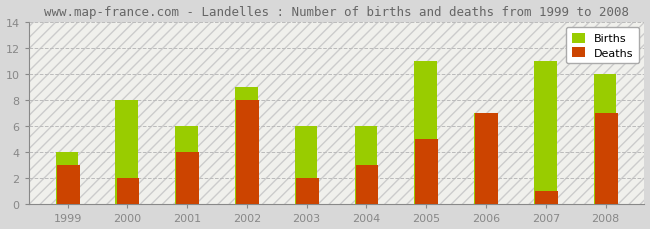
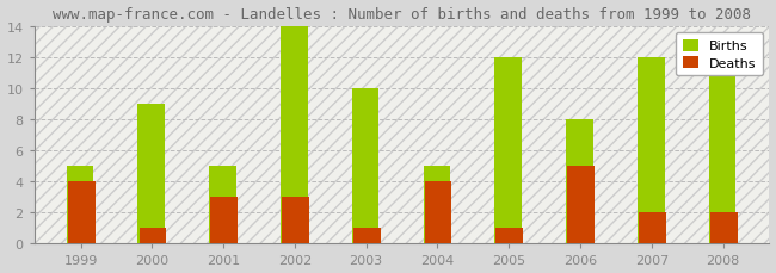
Births/1999: 4 -> 5
Deaths/1999: 3 -> 4
Births/2000: 8 -> 9
Deaths/2000: 2 -> 1
Births/2001: 6 -> 5
Deaths/2001: 4 -> 3
Births/2002: 9 -> 14
Deaths/2002: 8 -> 3
Births/2003: 6 -> 10
Deaths/2003: 2 -> 1
Births/2004: 6 -> 5
Deaths/2004: 3 -> 4
Births/2005: 11 -> 12
Deaths/2005: 5 -> 1
Births/2006: 7 -> 8
Deaths/2006: 7 -> 5
Births/2007: 11 -> 12
Deaths/2007: 1 -> 2
Births/2008: 10 -> 11
Deaths/2008: 7 -> 2
